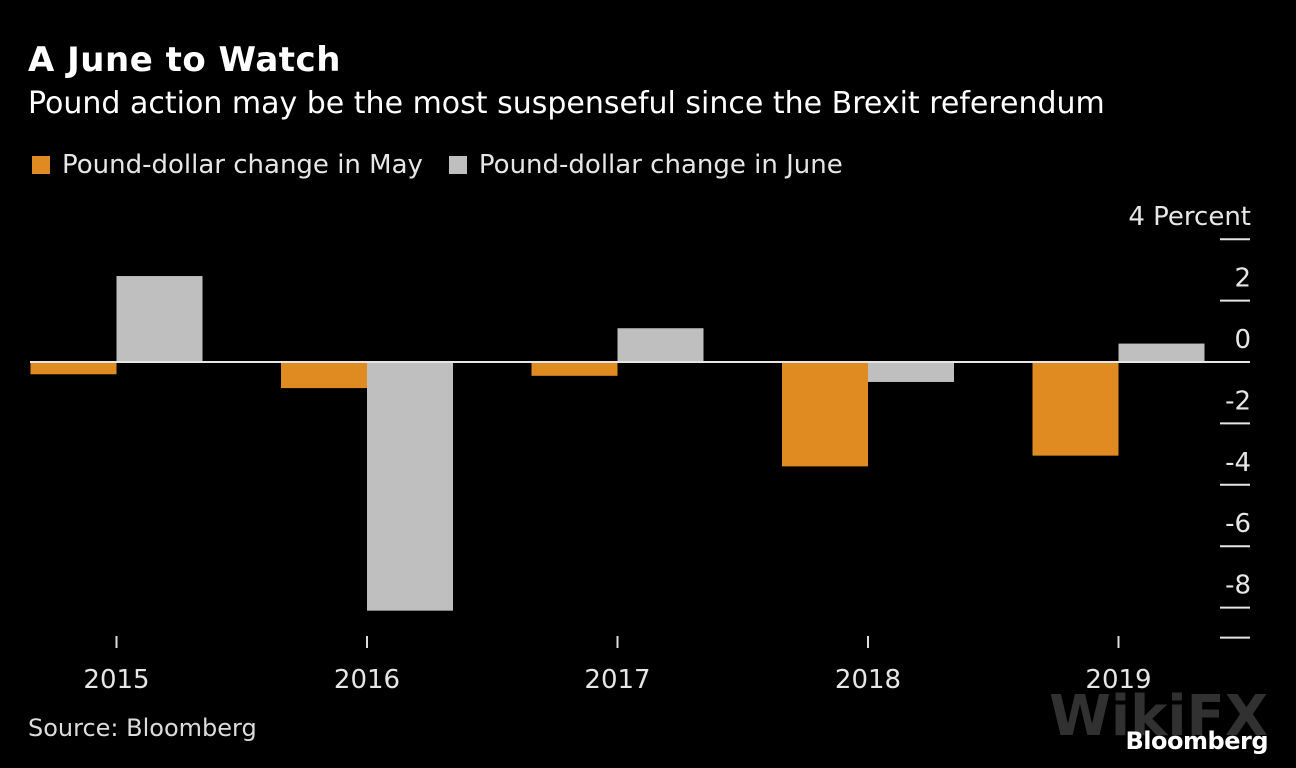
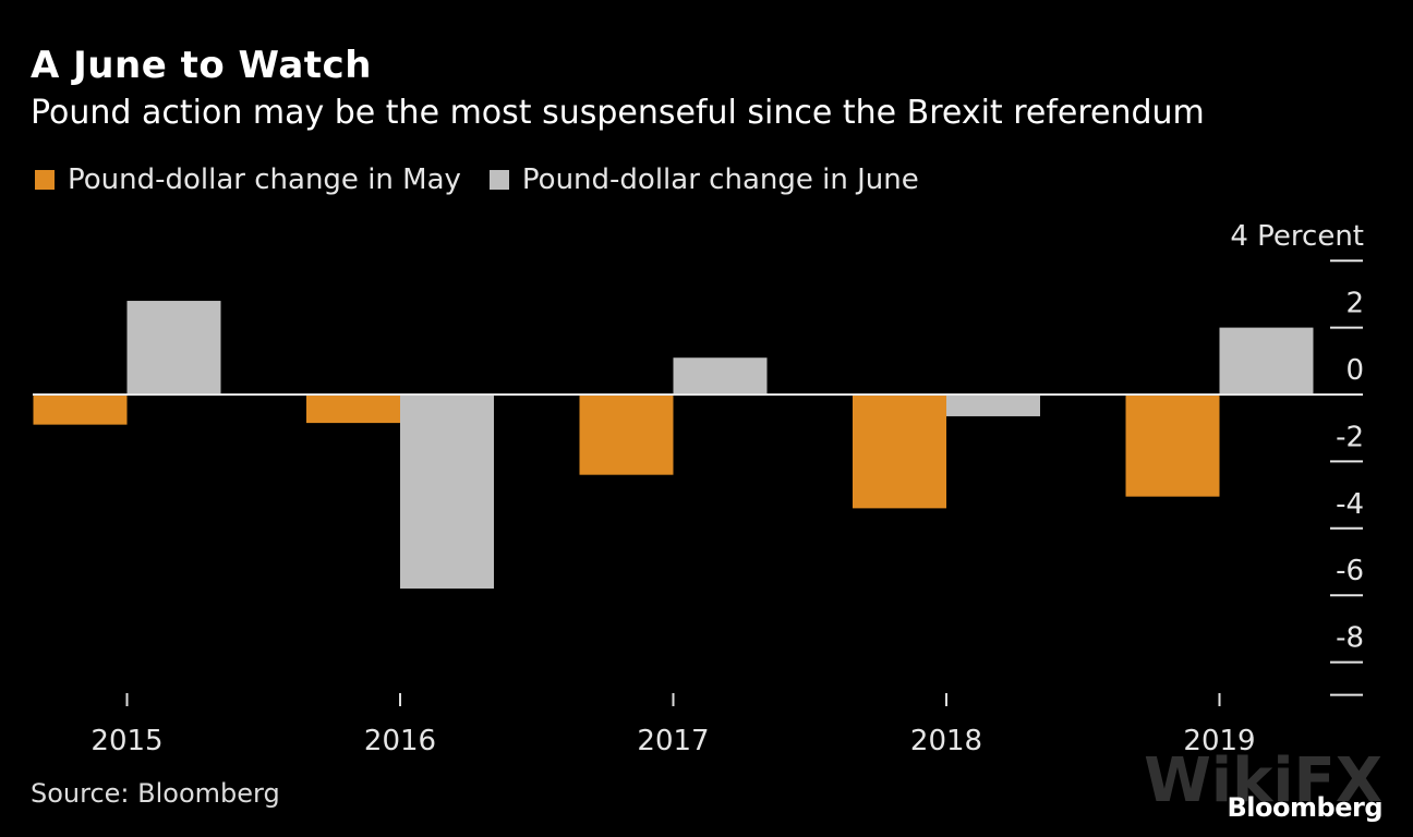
Pound-dollar change in May/2015: -0.4 -> -0.9
Pound-dollar change in June/2016: -8.1 -> -5.8
Pound-dollar change in May/2017: -0.5 -> -2.4
Pound-dollar change in June/2019: 0.6 -> 2.0
